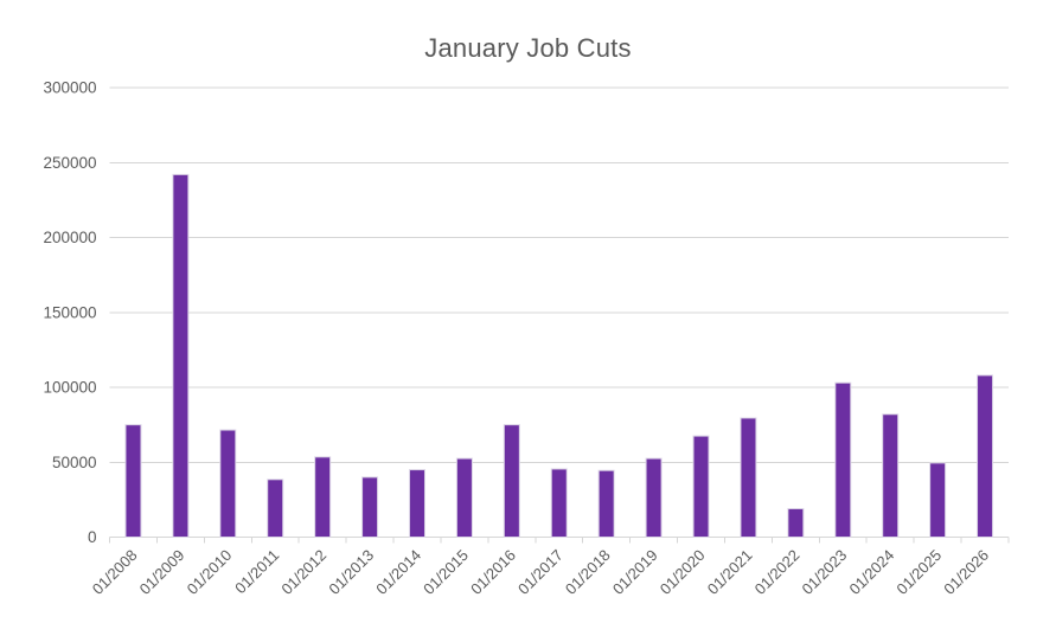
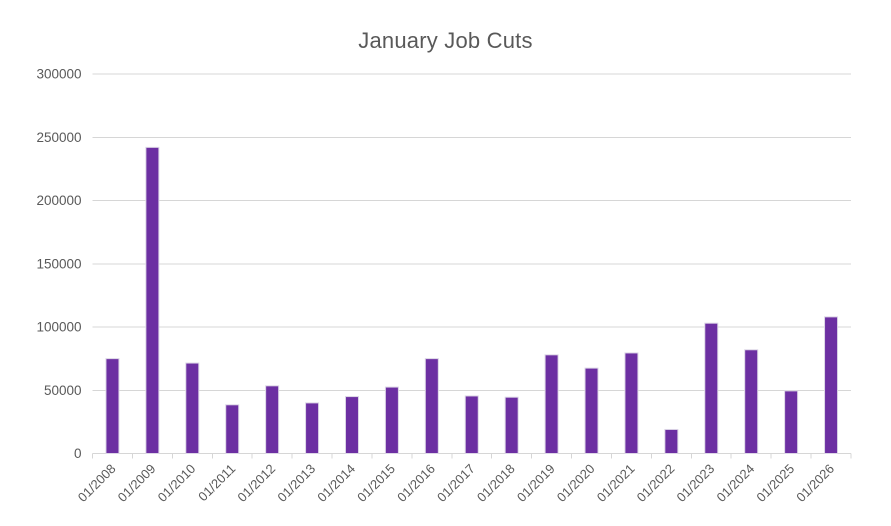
01/2019: 52000 -> 78000
